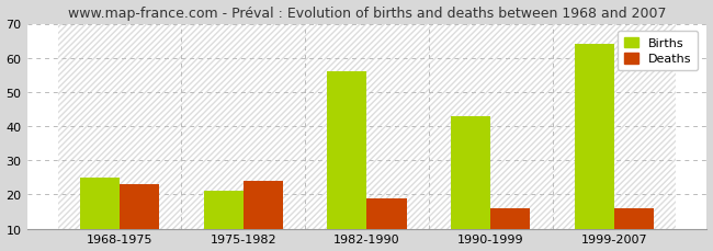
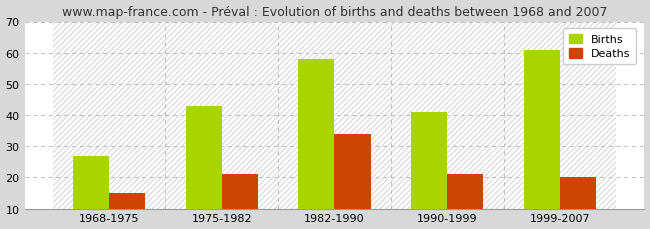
Births/1968-1975: 25 -> 27
Deaths/1968-1975: 23 -> 15
Births/1975-1982: 21 -> 43
Deaths/1975-1982: 24 -> 21
Births/1982-1990: 56 -> 58
Deaths/1982-1990: 19 -> 34
Births/1990-1999: 43 -> 41
Deaths/1990-1999: 16 -> 21
Births/1999-2007: 64 -> 61
Deaths/1999-2007: 16 -> 20
